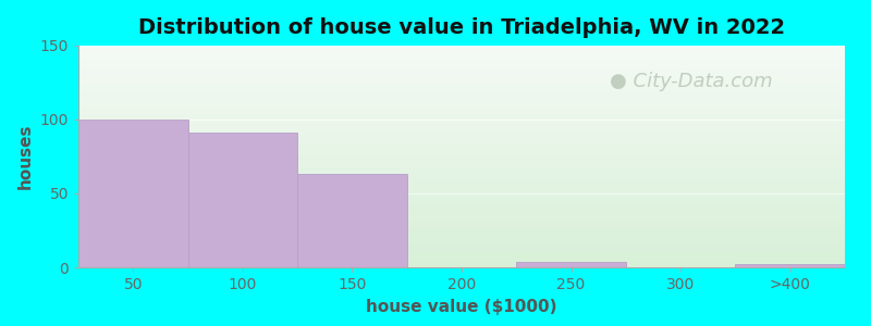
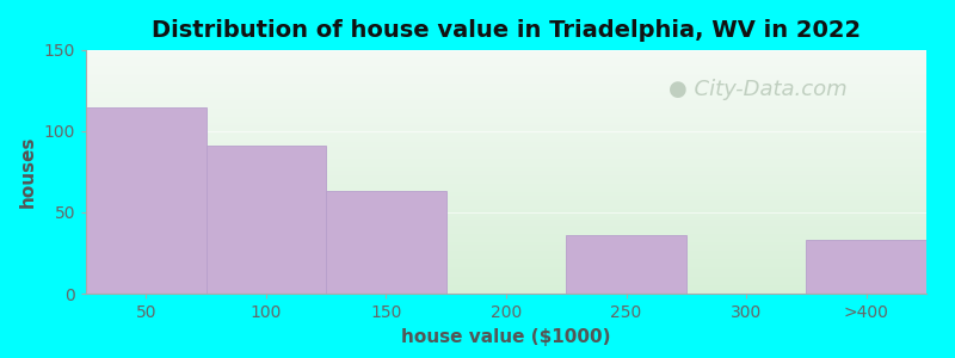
50: 100 -> 115
250: 4 -> 36
>400: 2 -> 33
